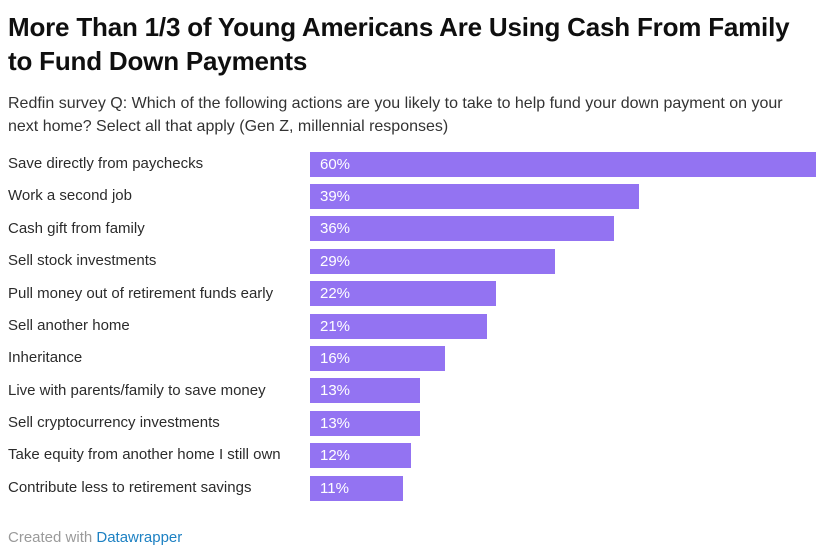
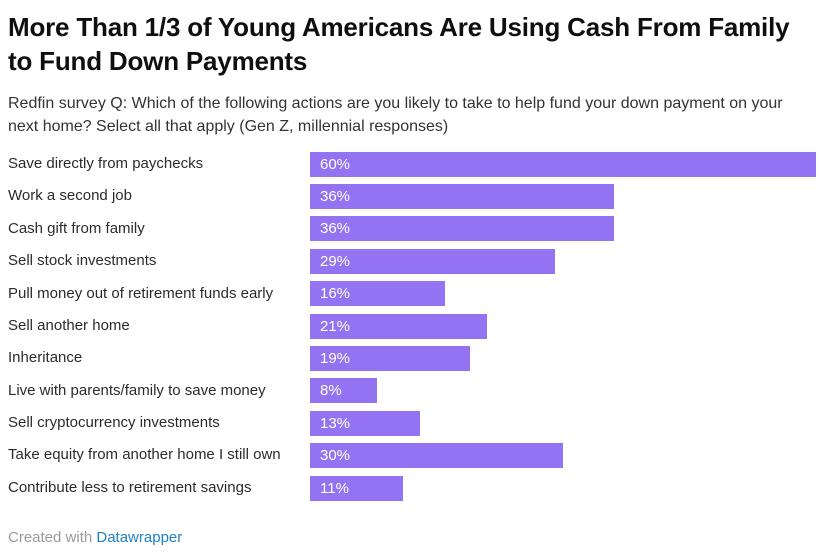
Work a second job: 39% -> 36%
Pull money out of retirement funds early: 22% -> 16%
Inheritance: 16% -> 19%
Live with parents/family to save money: 13% -> 8%
Take equity from another home I still own: 12% -> 30%
